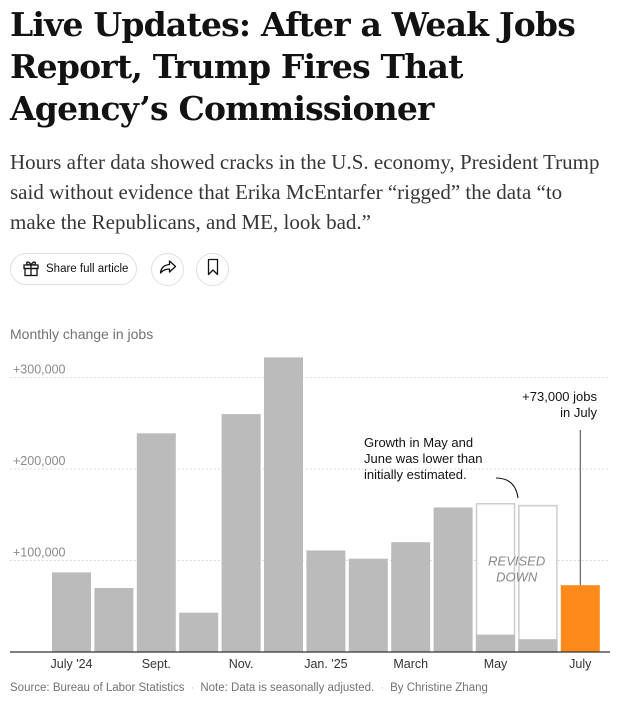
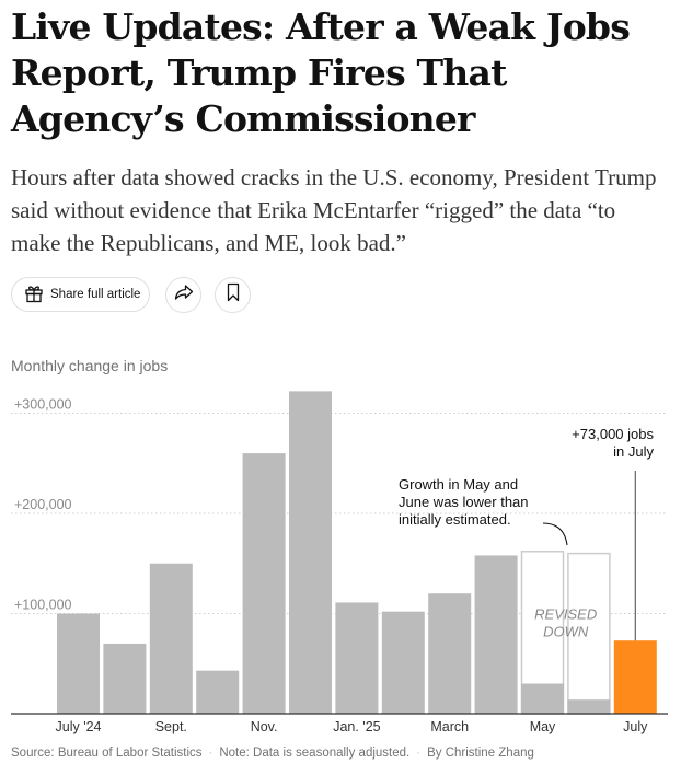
July '24: 90000 -> 100000
Sept.: 240000 -> 150000
May: 20000 -> 30000
